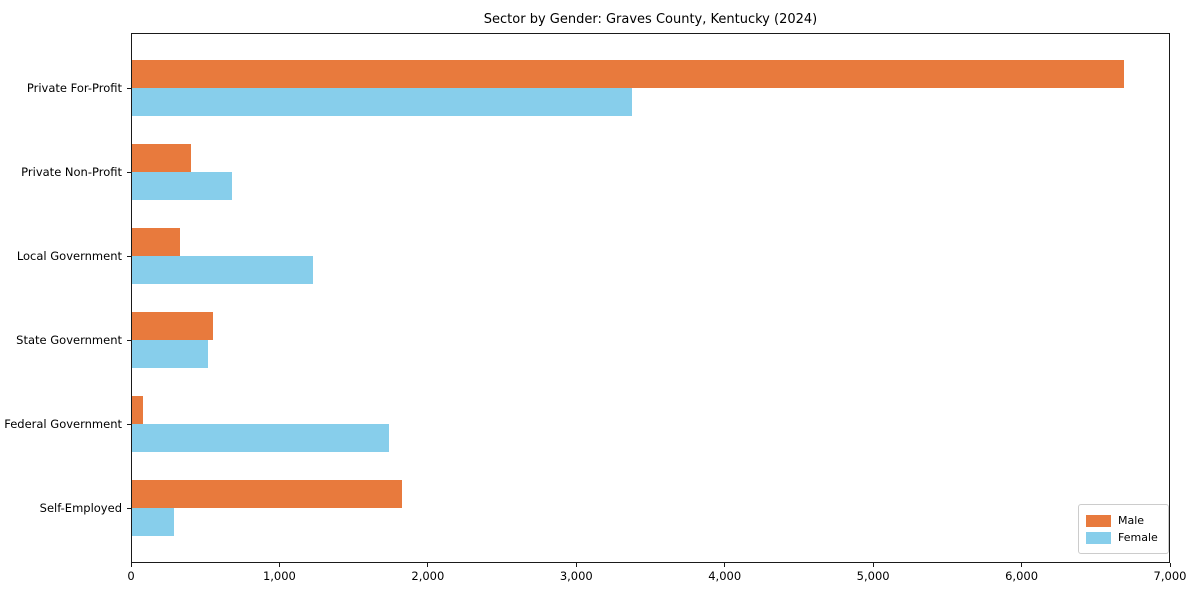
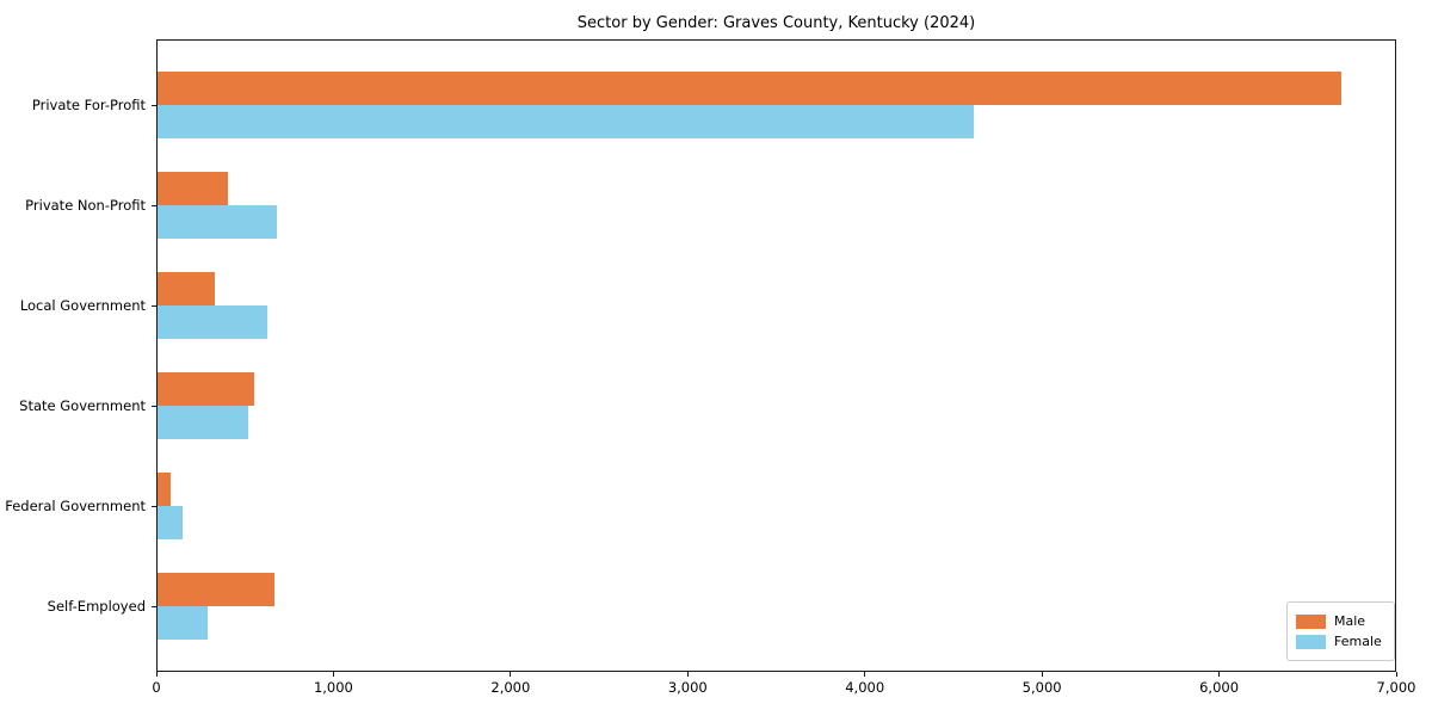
Female/Private For-Profit: 3370 -> 4610
Female/Local Government: 1220 -> 620
Female/Federal Government: 1730 -> 140
Male/Self-Employed: 1820 -> 660
